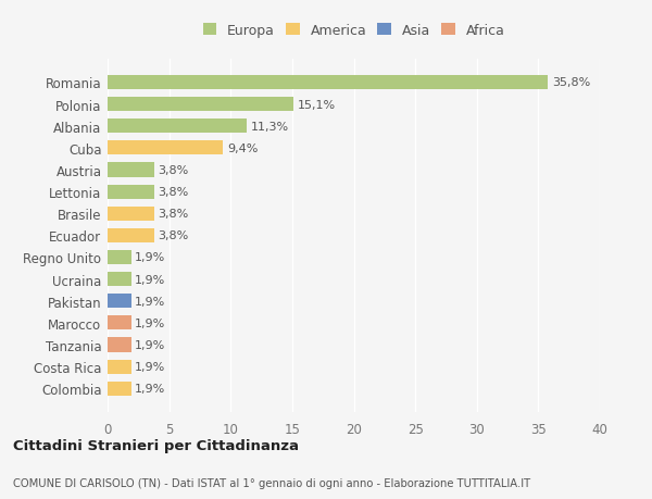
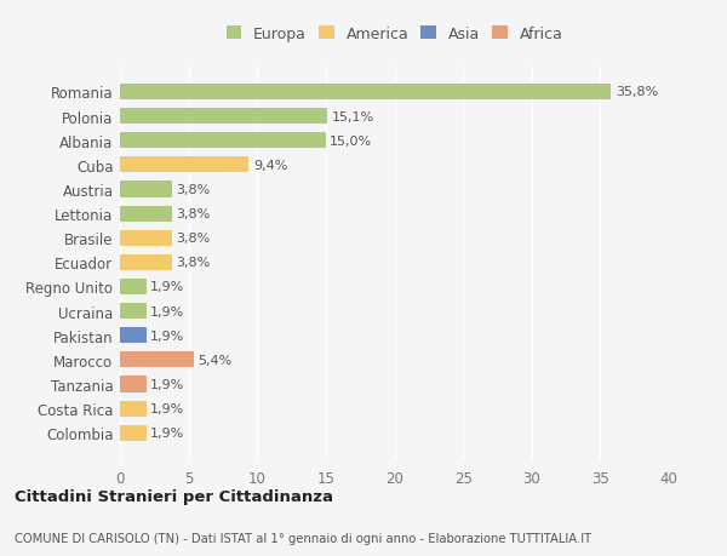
Albania: 11,3% -> 15,0%
Marocco: 1,9% -> 5,4%
